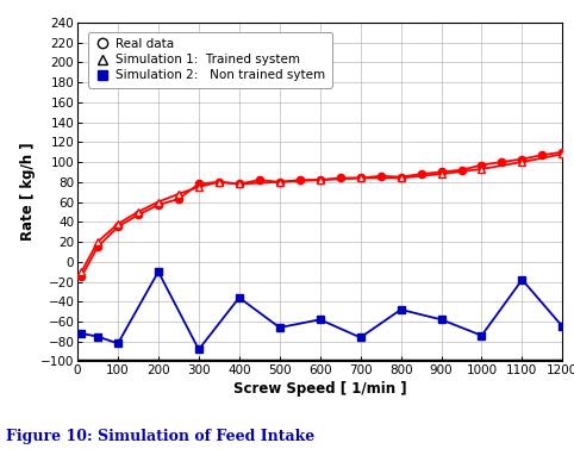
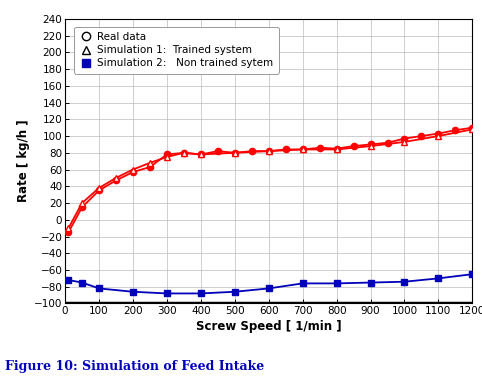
Simulation 2: Non trained sytem/200: -10 -> -86
Simulation 2: Non trained sytem/400: -36 -> -88
Simulation 2: Non trained sytem/500: -66 -> -86
Simulation 2: Non trained sytem/600: -58 -> -82
Simulation 2: Non trained sytem/800: -48 -> -76
Simulation 2: Non trained sytem/900: -58 -> -75
Simulation 2: Non trained sytem/1100: -18 -> -70
